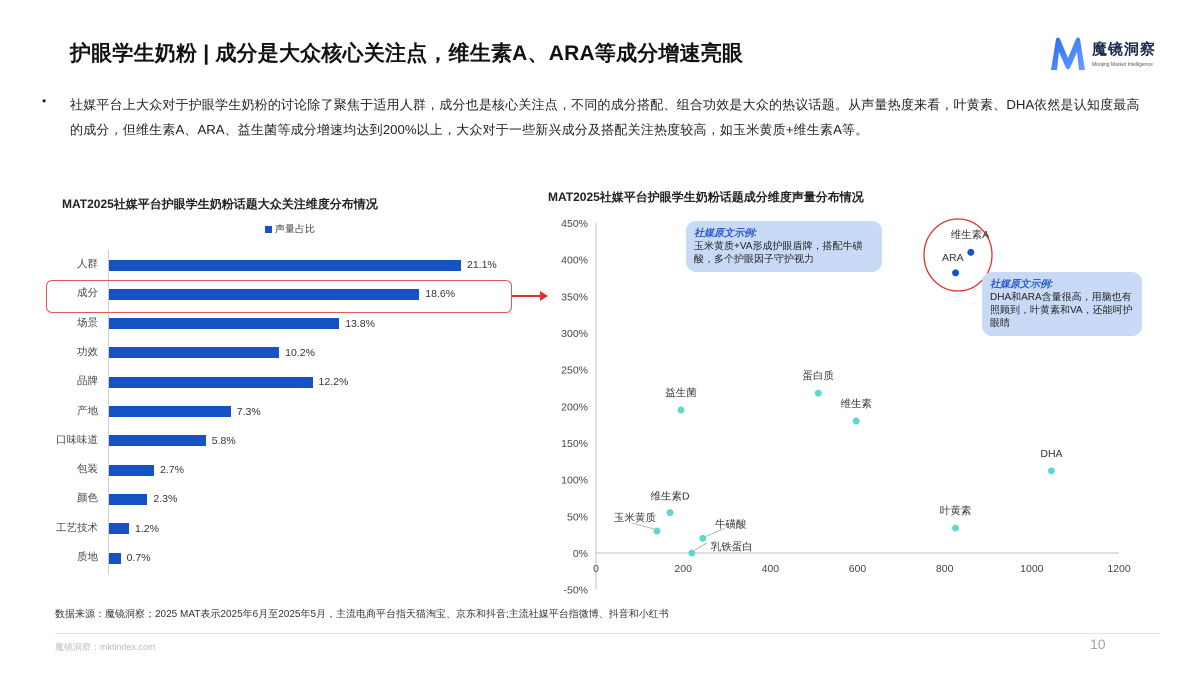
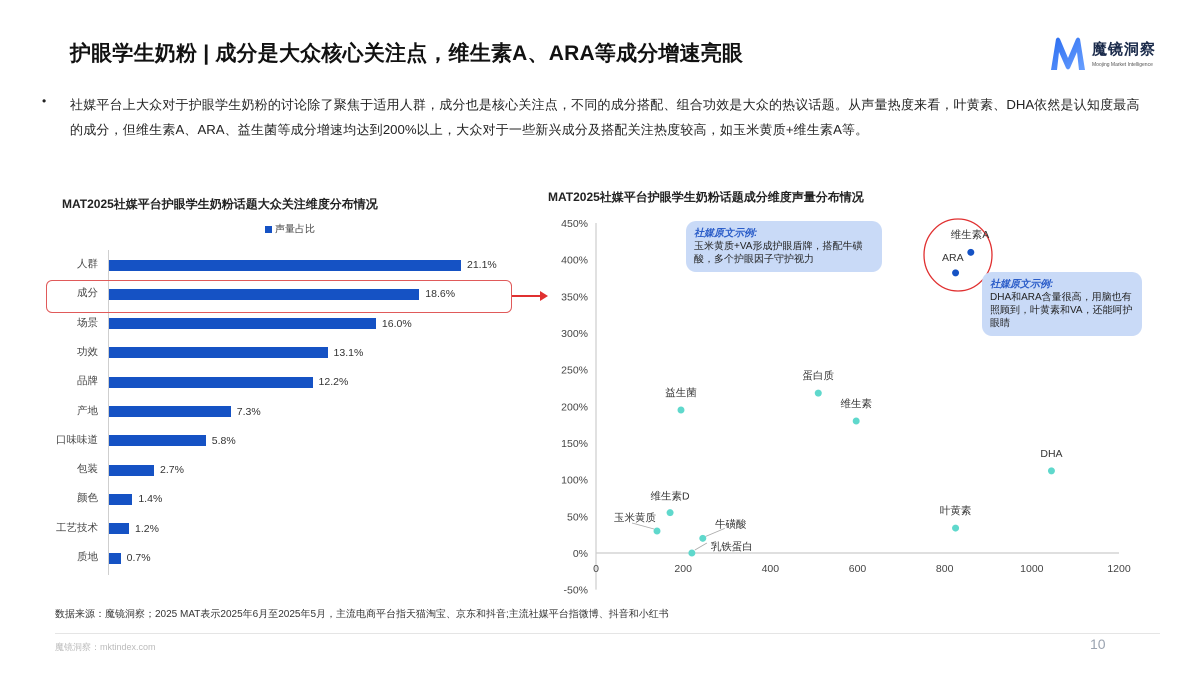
MAT2025社媒平台护眼学生奶粉话题大众关注维度分布情况/场景: 13.8% -> 16.0%
MAT2025社媒平台护眼学生奶粉话题大众关注维度分布情况/功效: 10.2% -> 13.1%
MAT2025社媒平台护眼学生奶粉话题大众关注维度分布情况/颜色: 2.3% -> 1.4%
